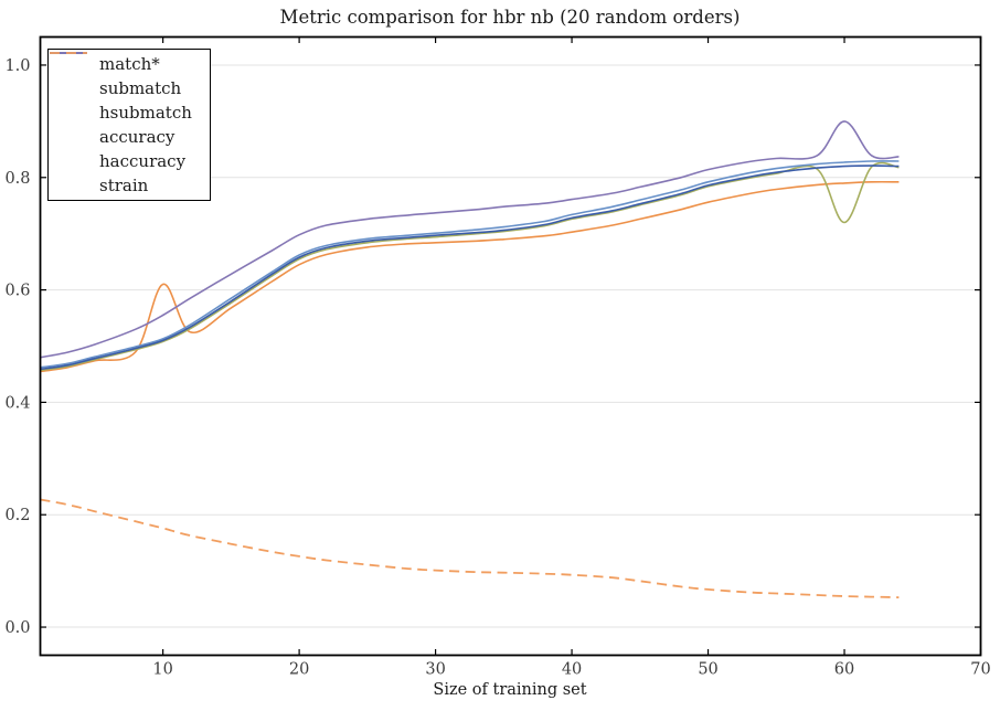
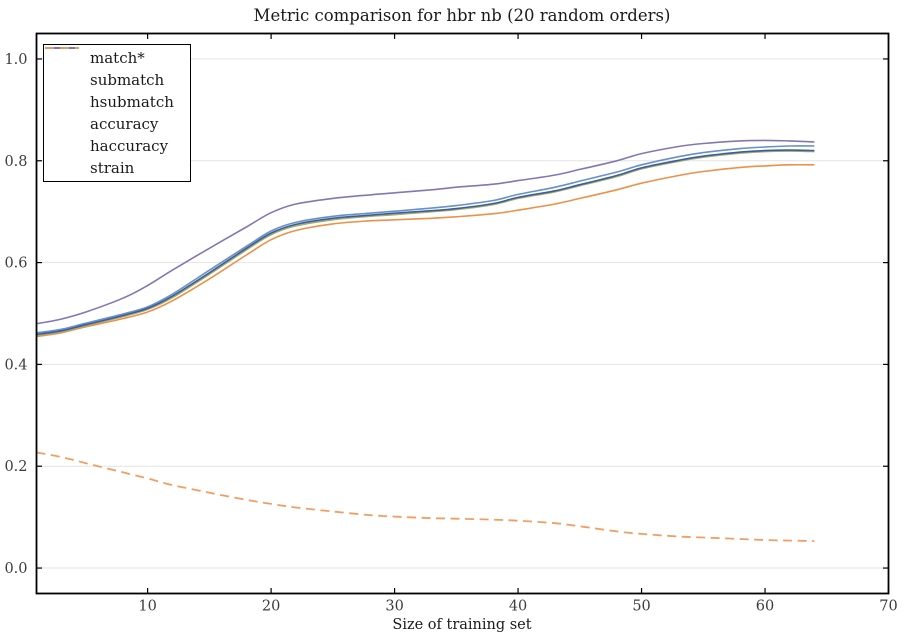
match*/10: 0.61 -> 0.50
submatch/60: 0.72 -> 0.82
haccuracy/60: 0.90 -> 0.84
